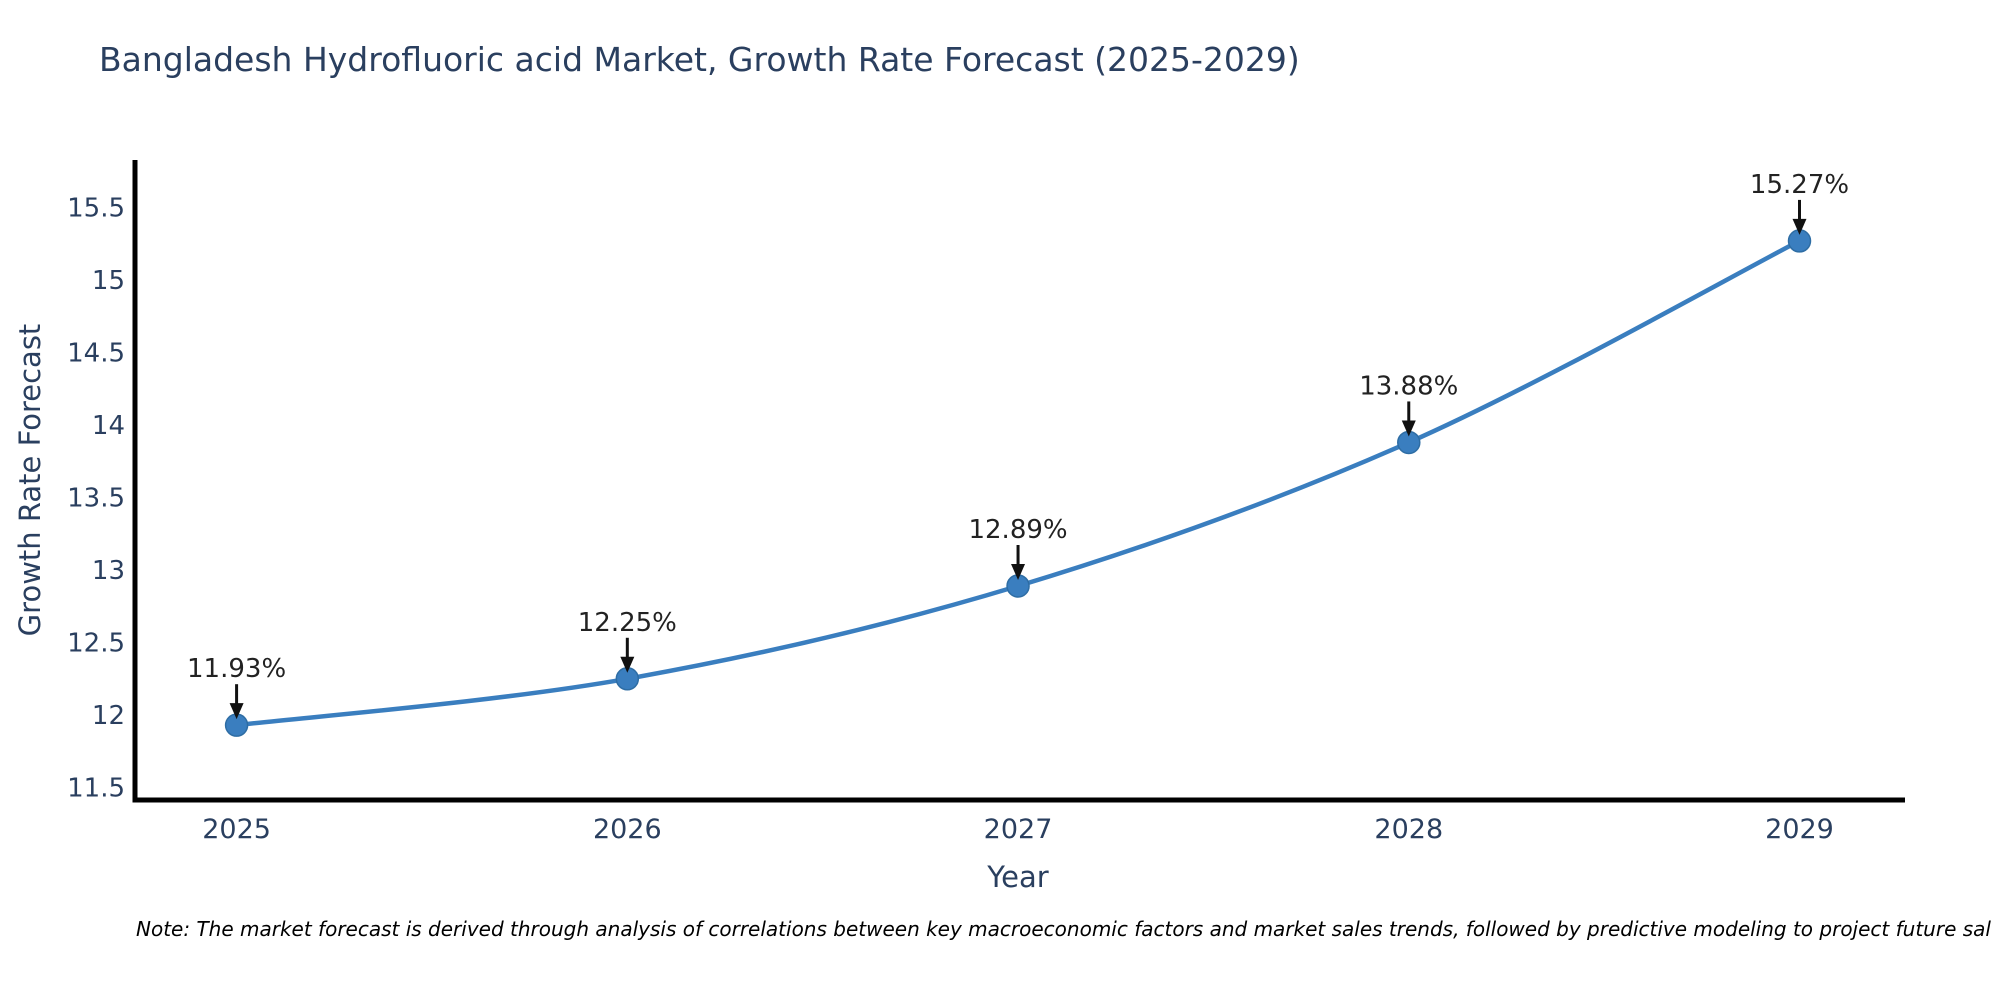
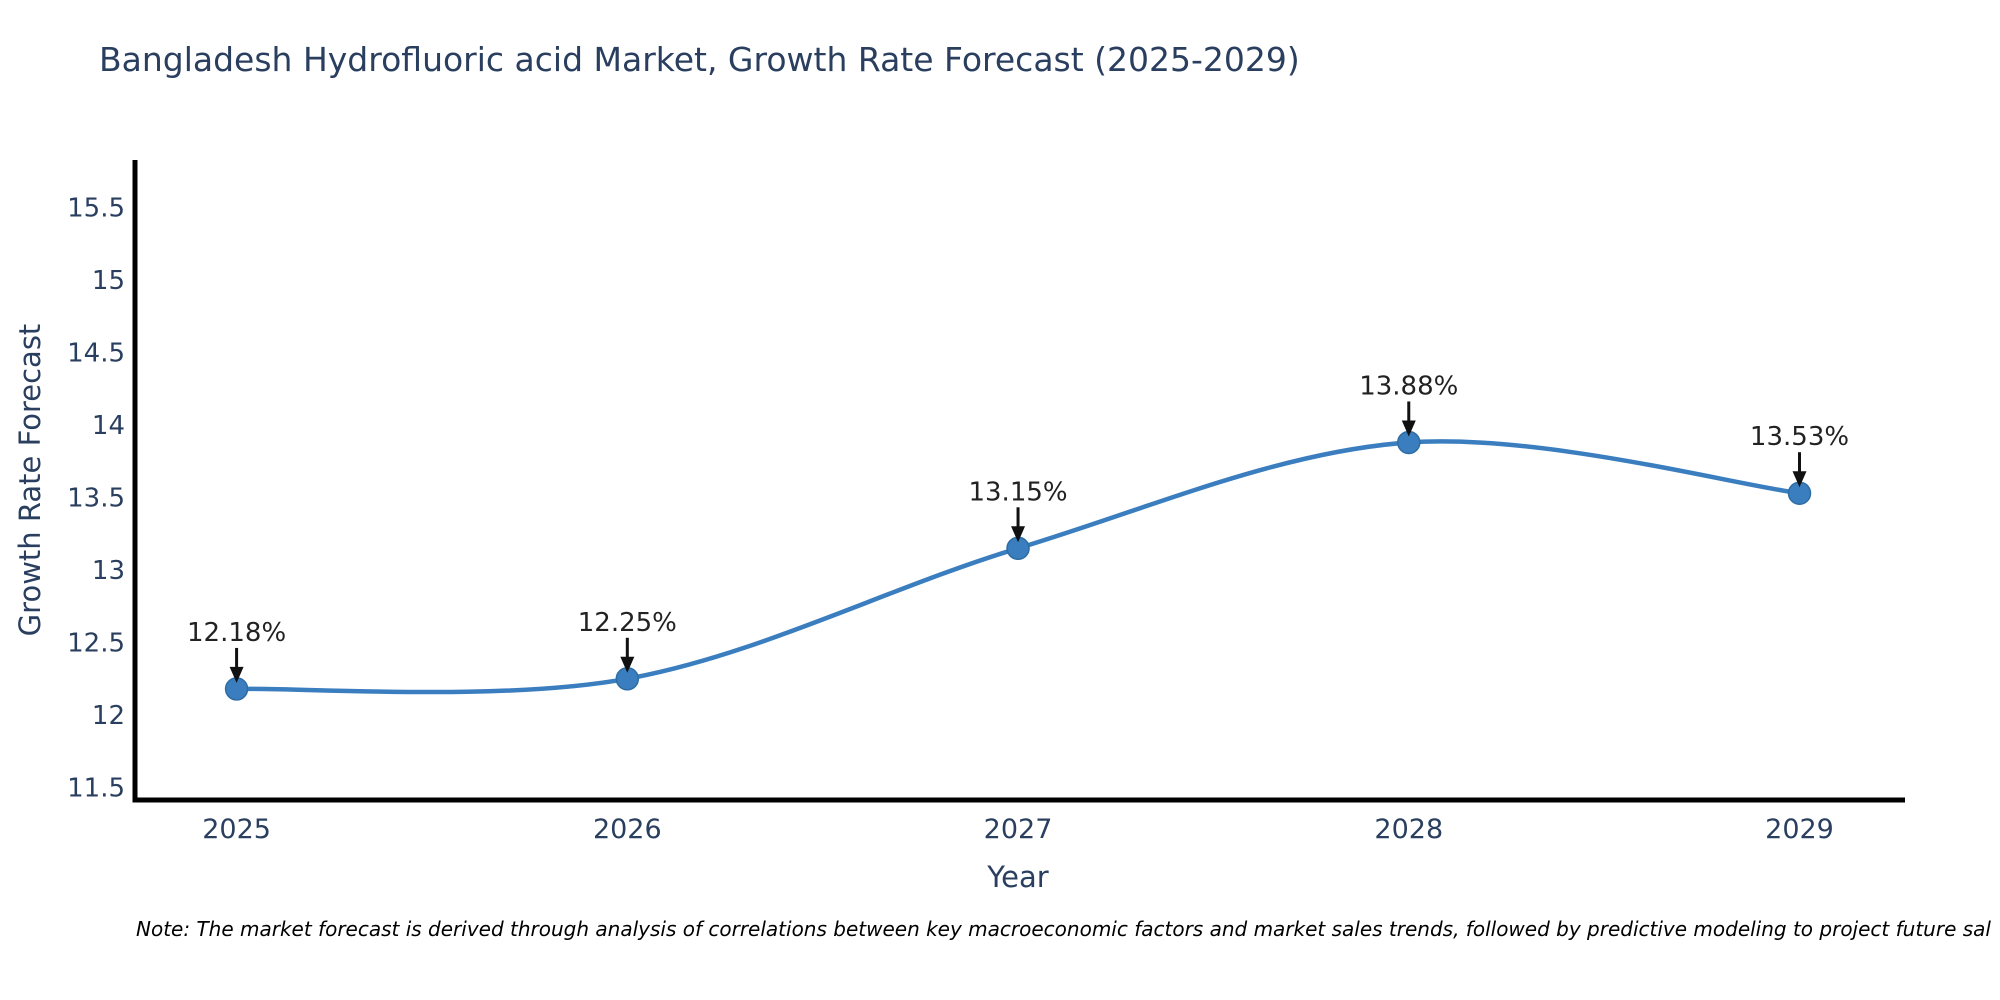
2025: 11.93% -> 12.18%
2027: 12.89% -> 13.15%
2029: 15.27% -> 13.53%
